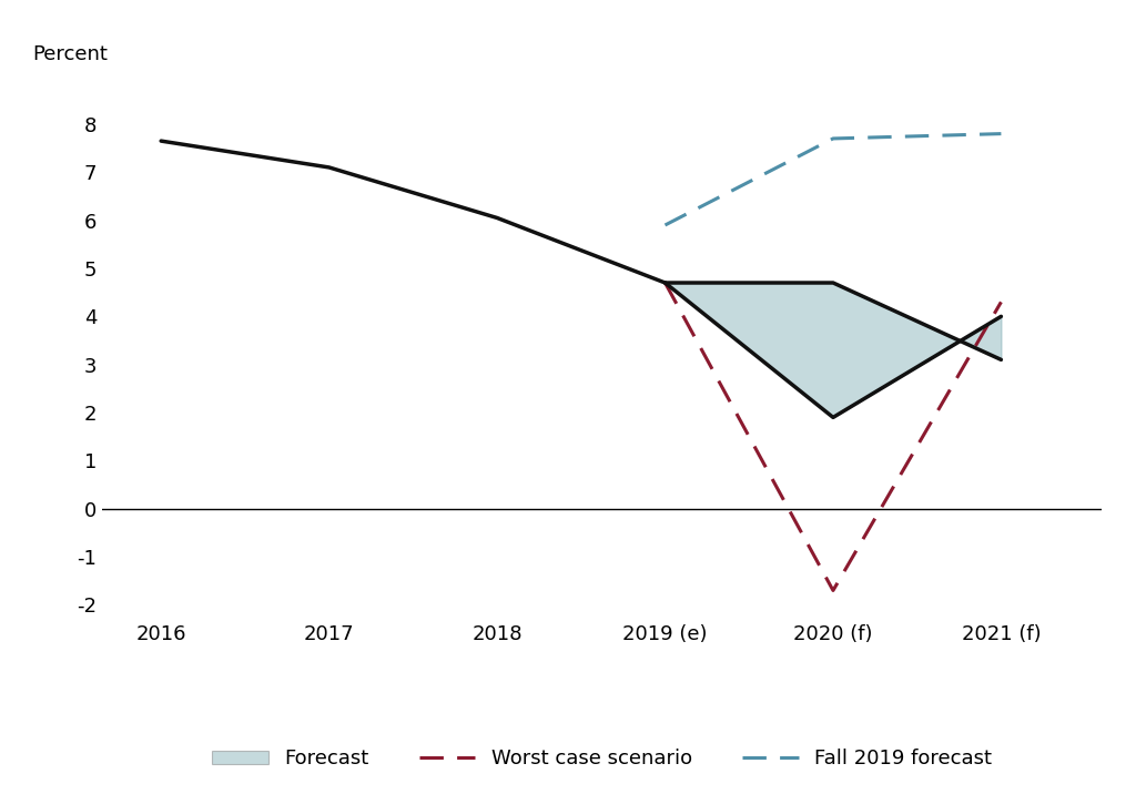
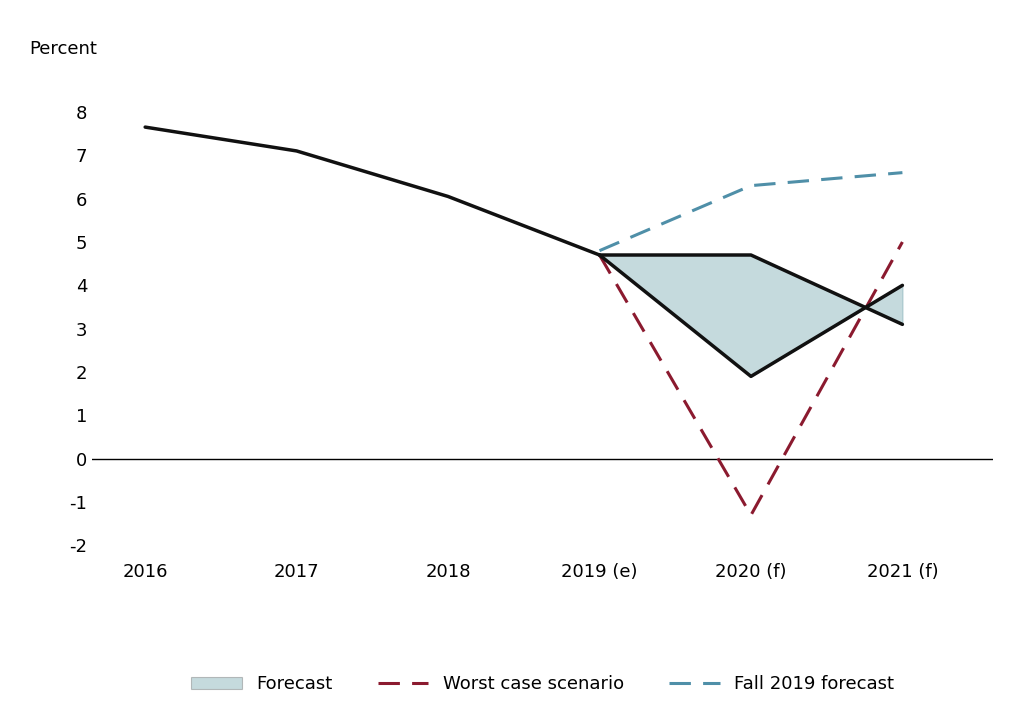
Fall 2019 forecast/2019 (e): 5.9 -> 4.8
Worst case scenario/2020 (f): -1.7 -> -1.3
Fall 2019 forecast/2020 (f): 7.7 -> 6.3
Worst case scenario/2021 (f): 4.3 -> 5.0
Fall 2019 forecast/2021 (f): 7.8 -> 6.6
